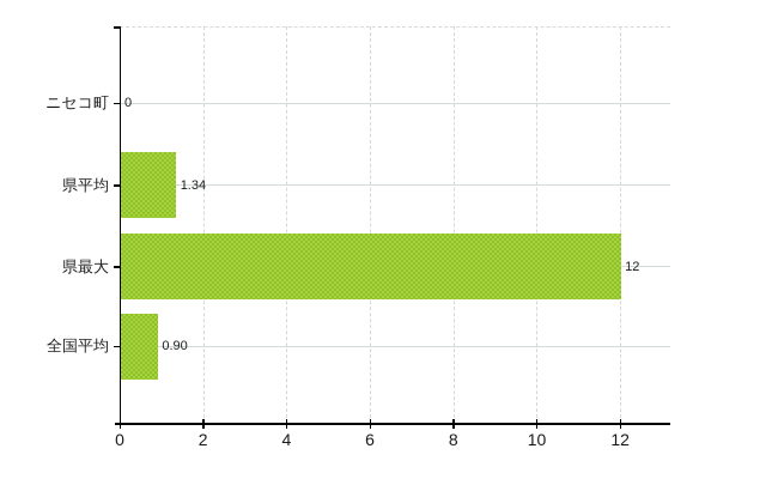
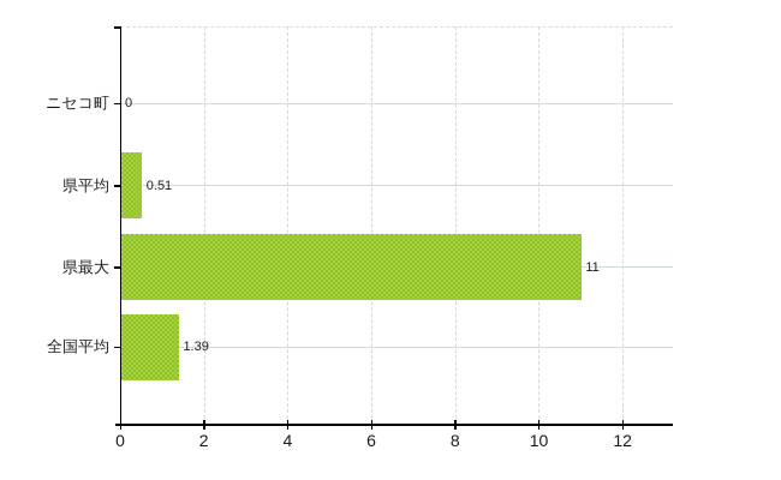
県平均: 1.34 -> 0.51
県最大: 12 -> 11
全国平均: 0.90 -> 1.39
